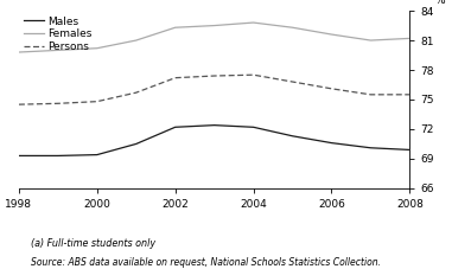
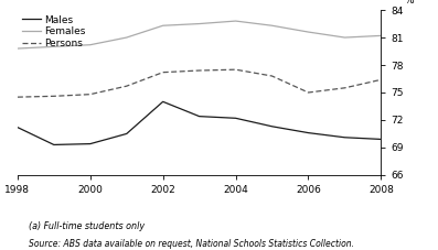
Males/1998: 69.3 -> 71.2
Males/2002: 72.2 -> 74.0
Persons/2006: 76.1 -> 75.0
Persons/2008: 75.5 -> 76.4
